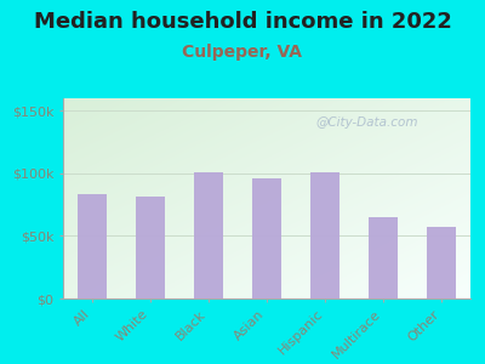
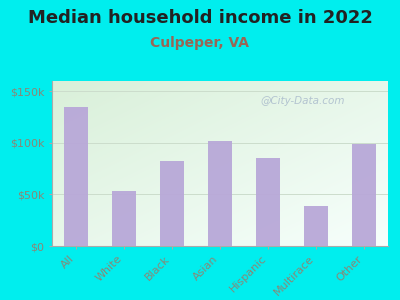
All: $83k -> $135k
White: $81k -> $53k
Black: $101k -> $82k
Asian: $96k -> $102k
Hispanic: $101k -> $85k
Multirace: $65k -> $39k
Other: $57k -> $99k
